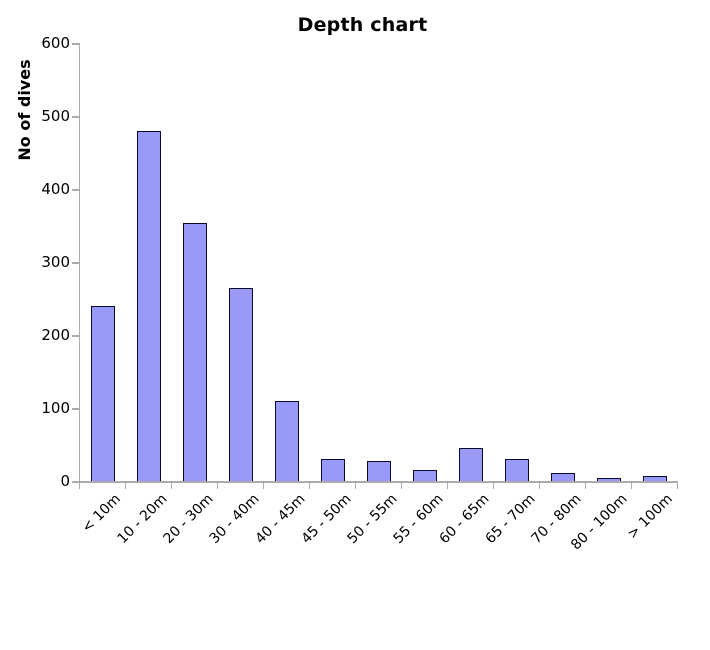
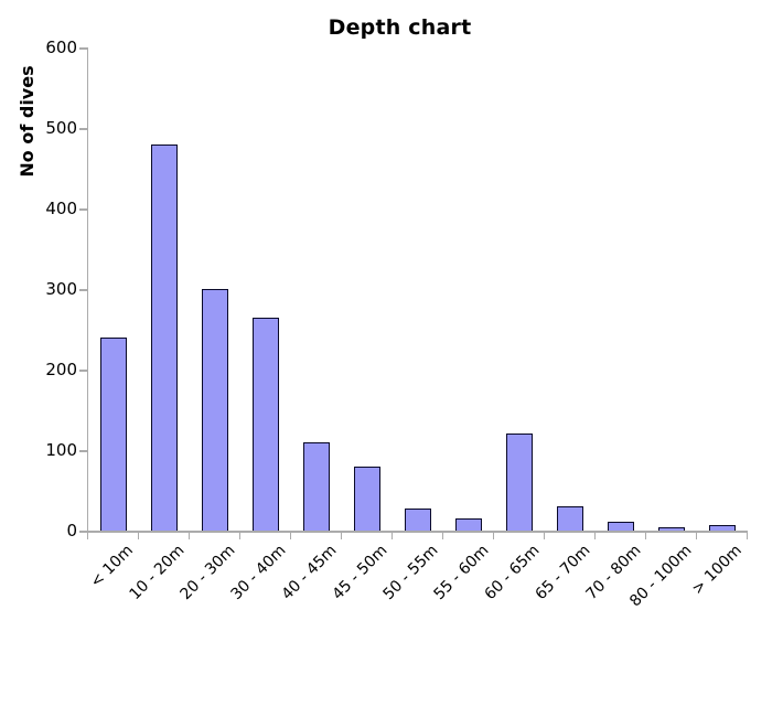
20 - 30m: 350 -> 300
45 - 50m: 30 -> 80
60 - 65m: 40 -> 120
